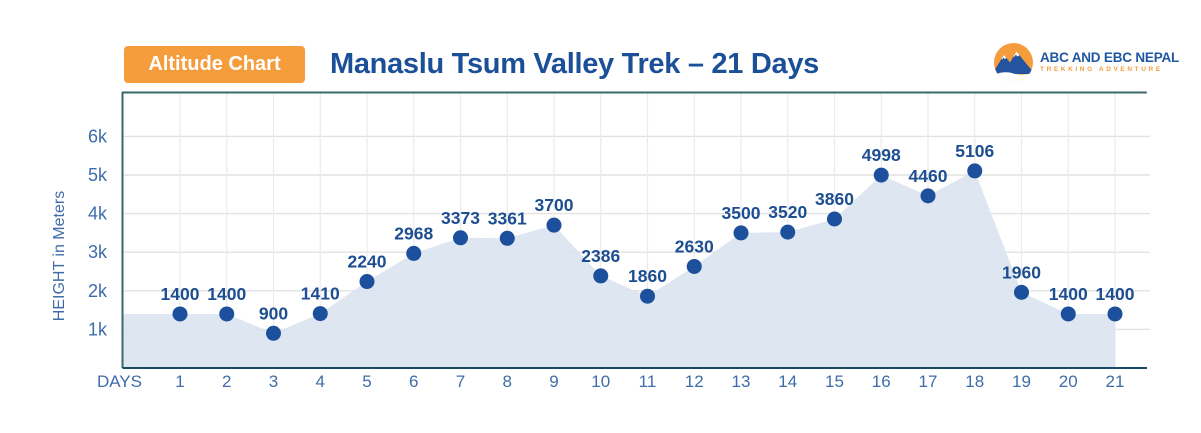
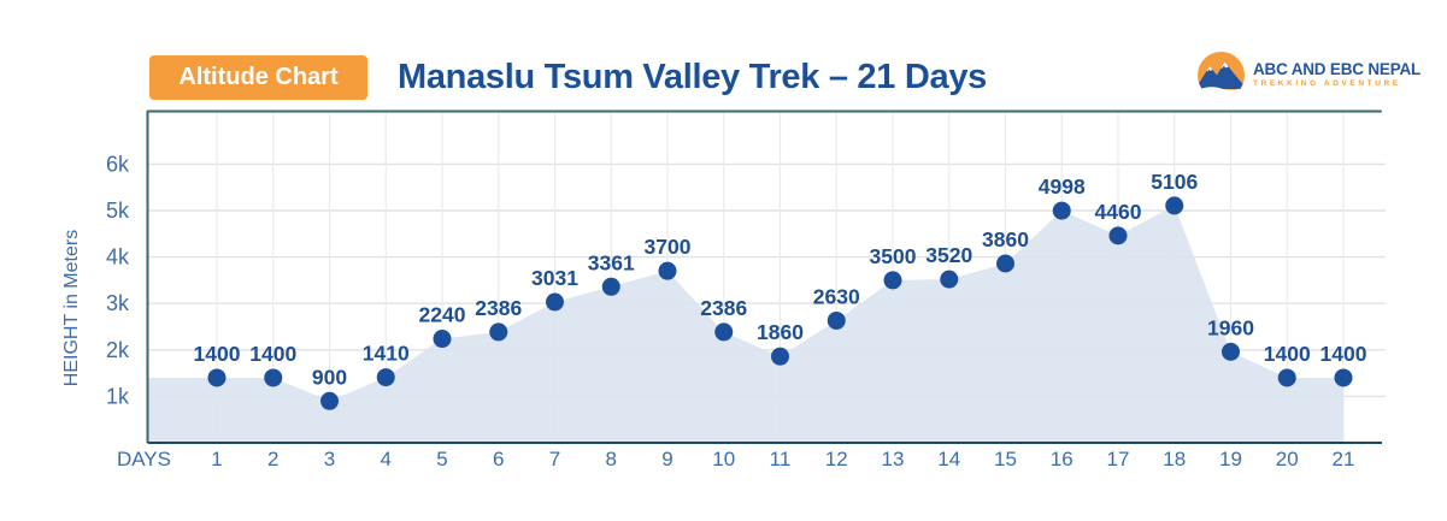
6: 2968 -> 2386
7: 3373 -> 3031
